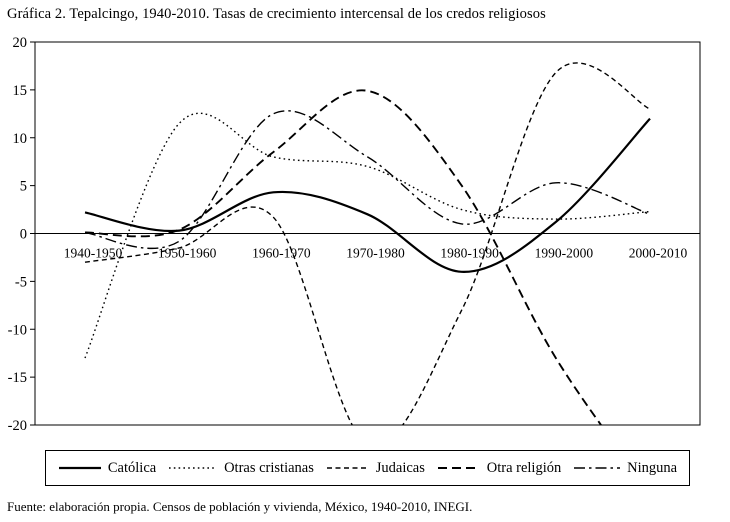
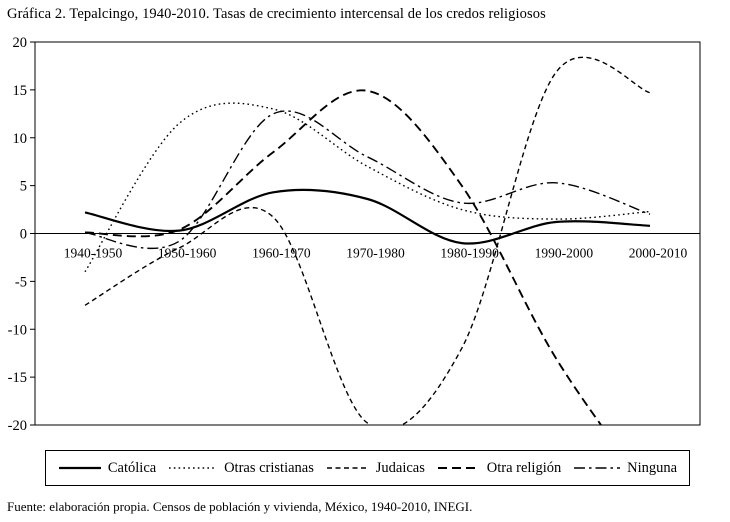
Otras cristianas/1940-1950: -13 -> -4
Judaicas/1940-1950: -3 -> -8
Otras cristianas/1960-1970: 8 -> 13
Católica/1970-1980: 2 -> 4
Judaicas/1970-1980: -22 -> -20
Católica/1980-1990: -4 -> -1
Judaicas/1980-1990: -8 -> -12
Ninguna/1980-1990: 1 -> 3
Católica/2000-2010: 12 -> 1
Judaicas/2000-2010: 13 -> 15
